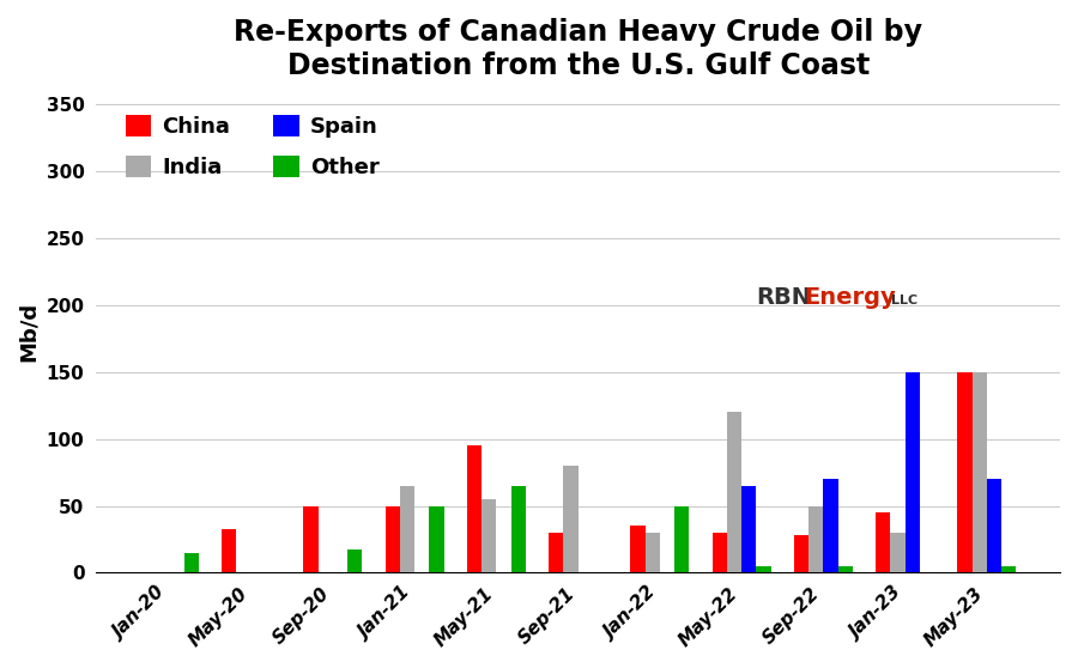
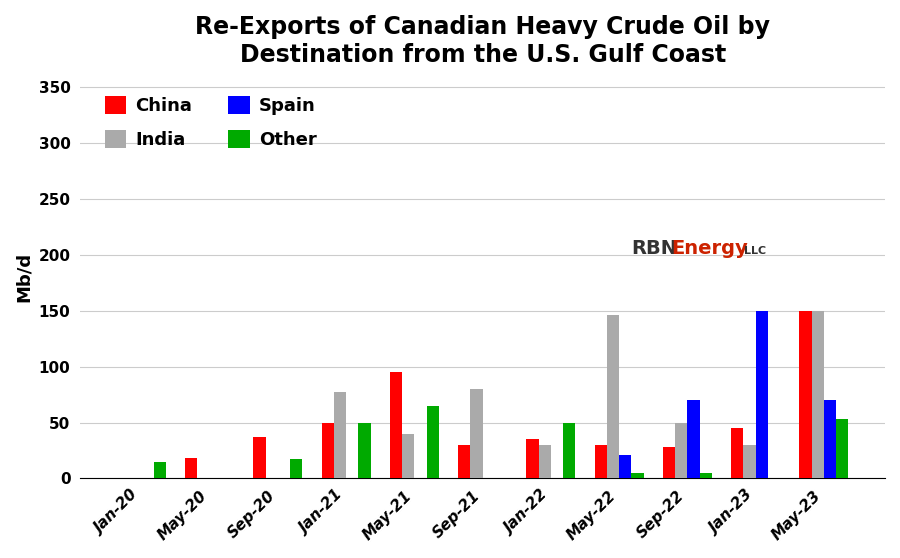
China/May-20: 33 -> 18
China/Sep-20: 50 -> 37
India/Jan-21: 65 -> 77
India/May-21: 55 -> 40
India/May-22: 120 -> 146
Spain/May-22: 65 -> 21
Other/May-23: 5 -> 53
